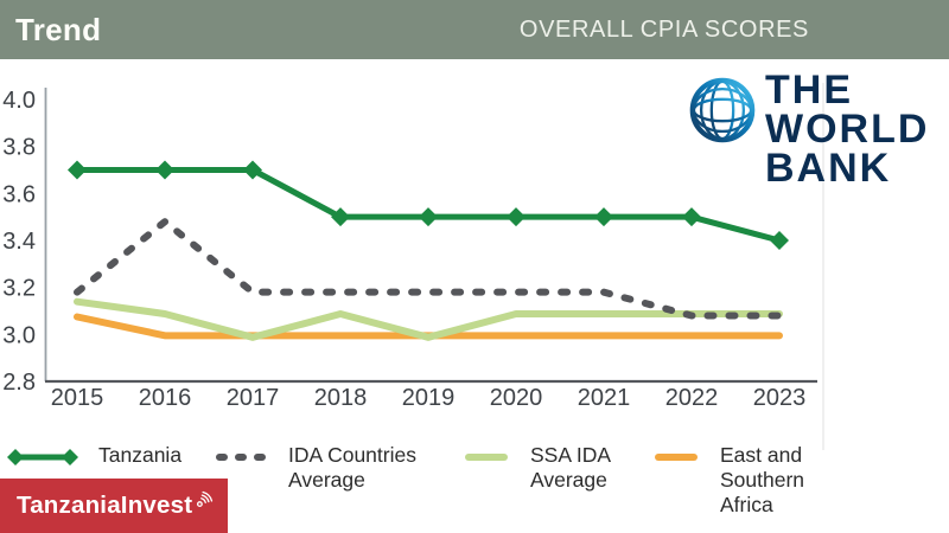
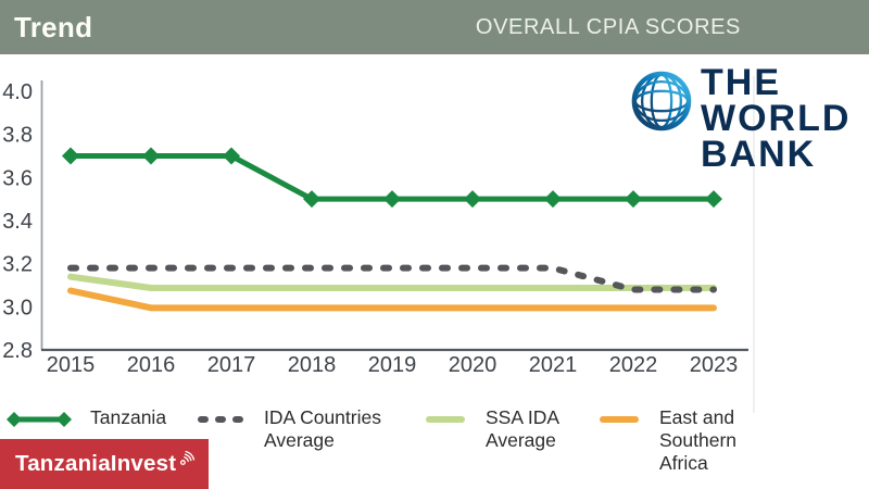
IDA Countries Average/2016: 3.5 -> 3.2
SSA IDA Average/2017: 3.0 -> 3.1
SSA IDA Average/2019: 3.0 -> 3.1
Tanzania/2023: 3.4 -> 3.5
